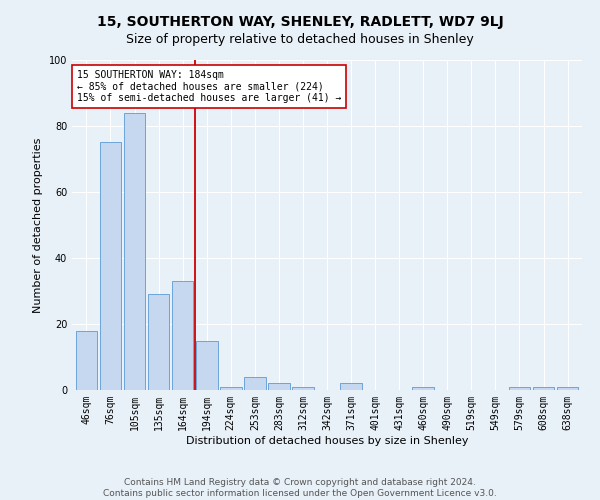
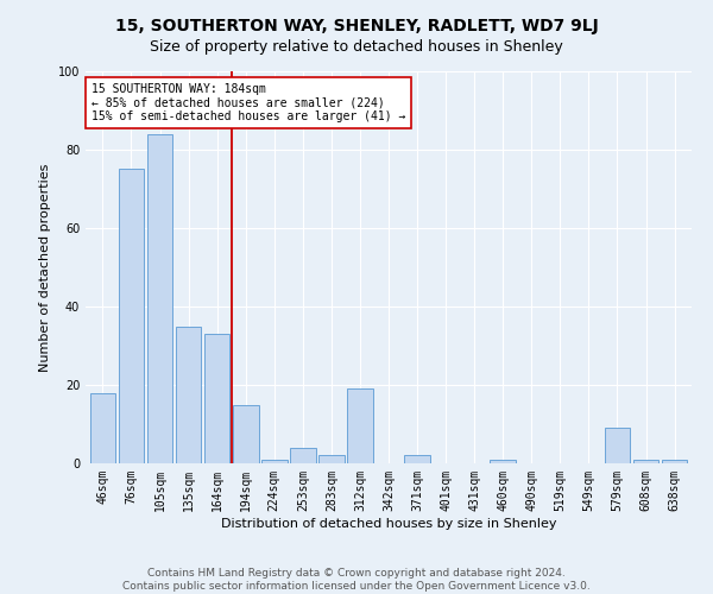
135sqm: 29 -> 35
312sqm: 1 -> 19
579sqm: 1 -> 9
